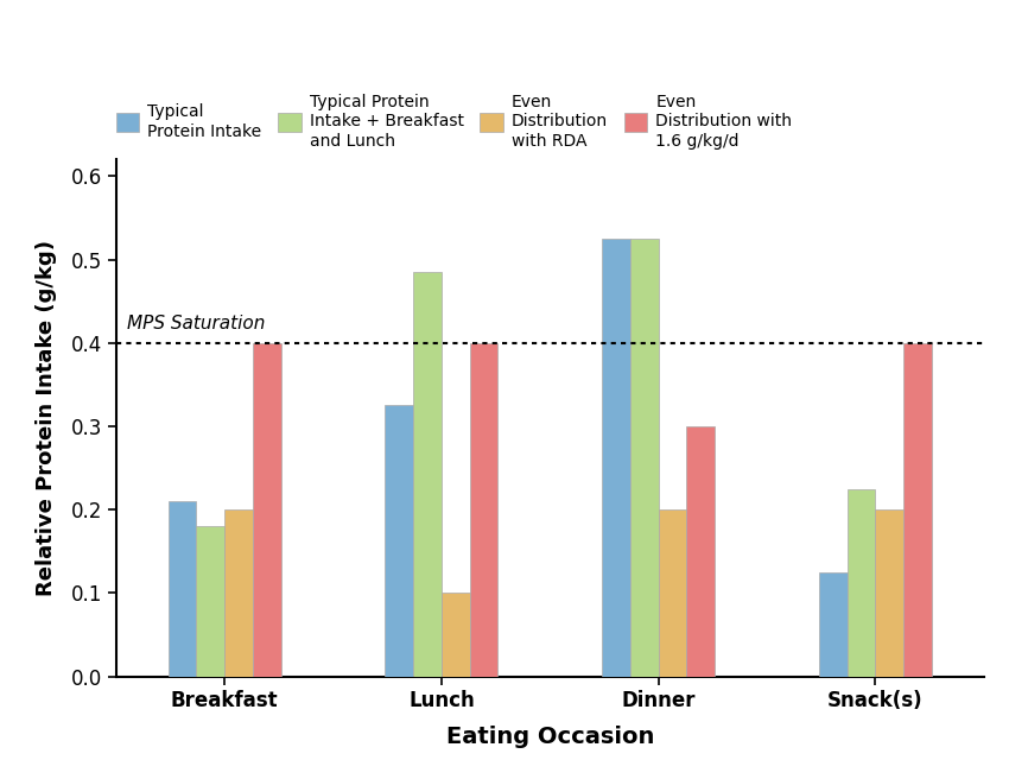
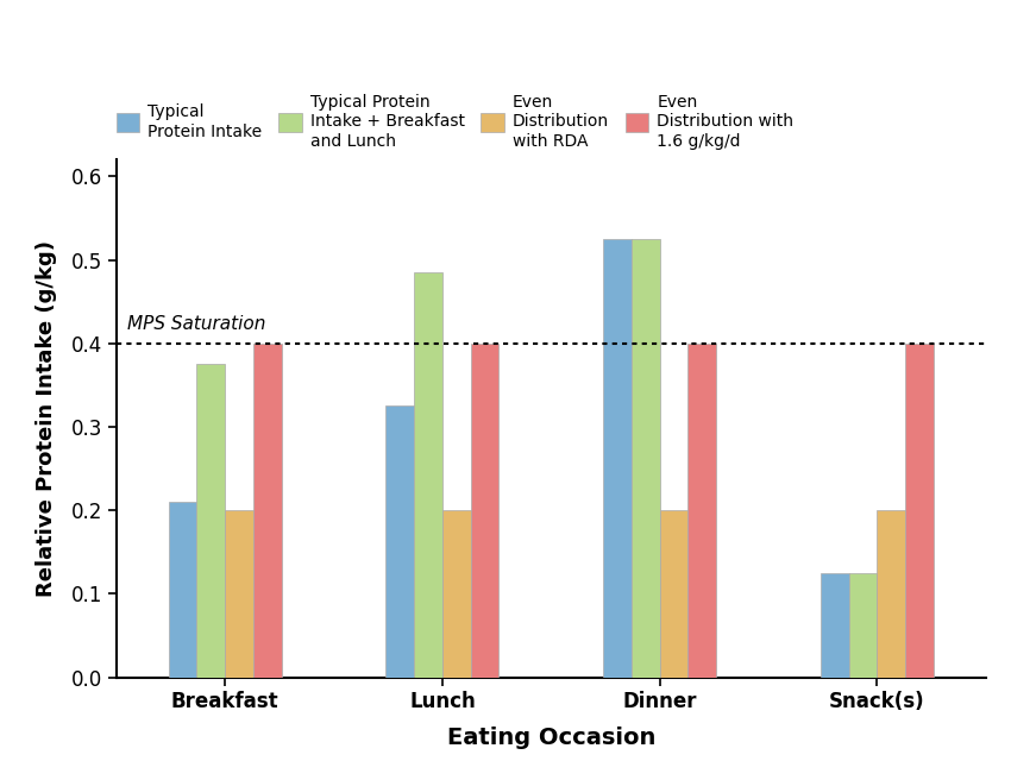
Typical Protein Intake + Breakfast and Lunch/Breakfast: 0.180 -> 0.375
Even Distribution with RDA/Lunch: 0.1 -> 0.2
Even Distribution with 1.6 g/kg/d/Dinner: 0.3 -> 0.4
Typical Protein Intake + Breakfast and Lunch/Snack(s): 0.224 -> 0.125
